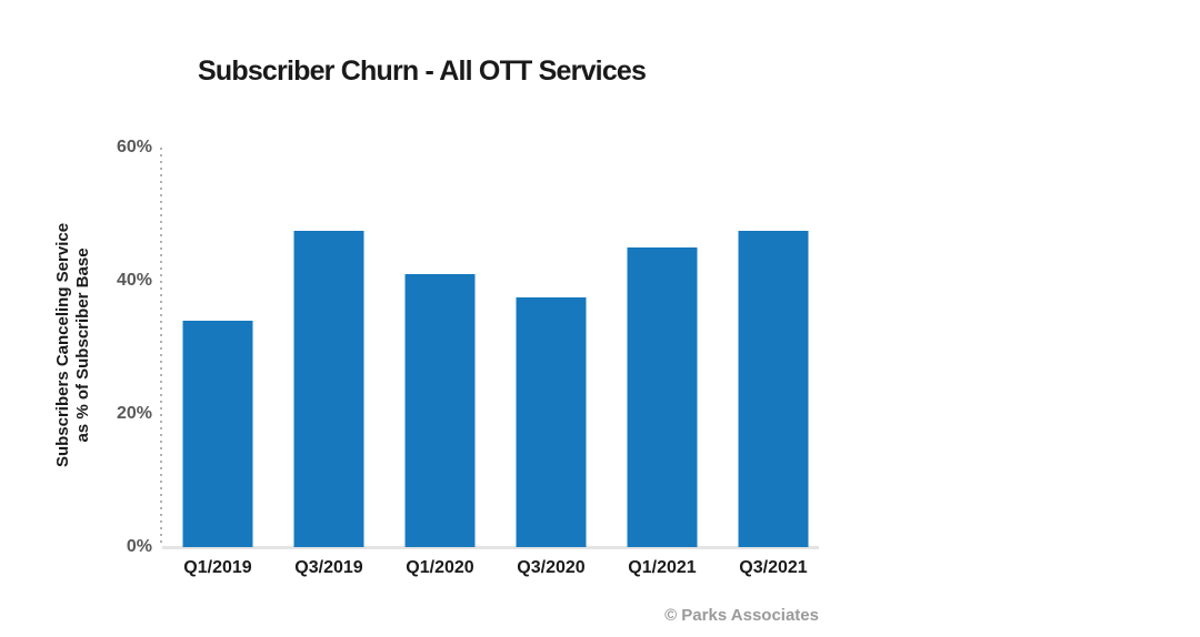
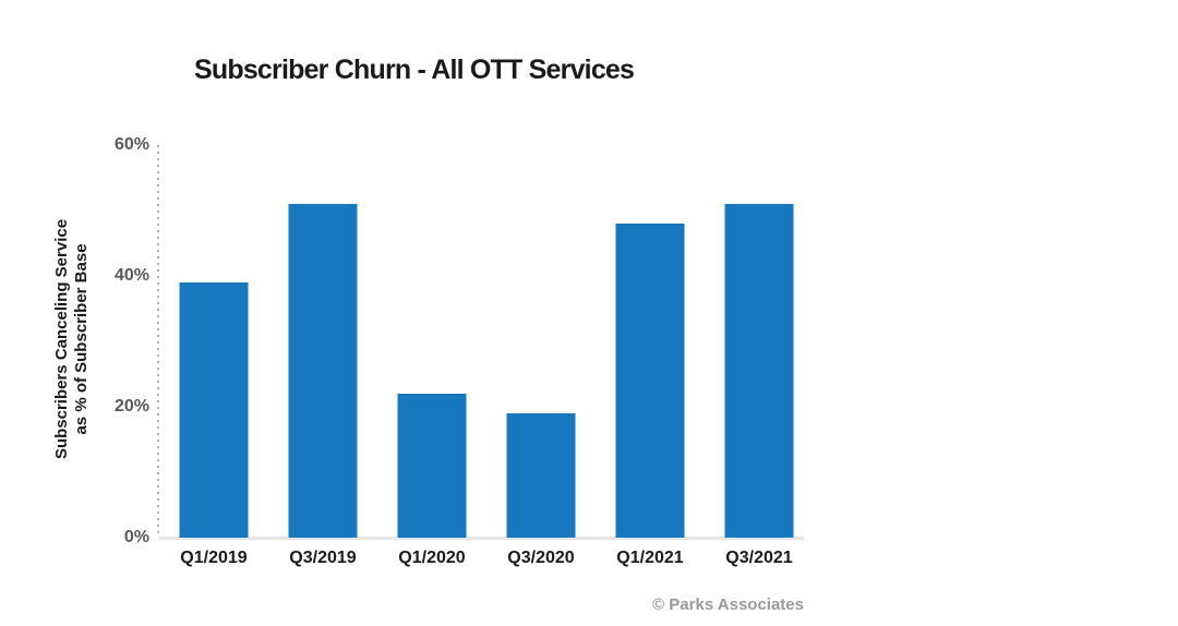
Q1/2019: 34% -> 39%
Q3/2019: 48% -> 51%
Q1/2020: 41% -> 22%
Q3/2020: 38% -> 19%
Q1/2021: 45% -> 48%
Q3/2021: 48% -> 51%
